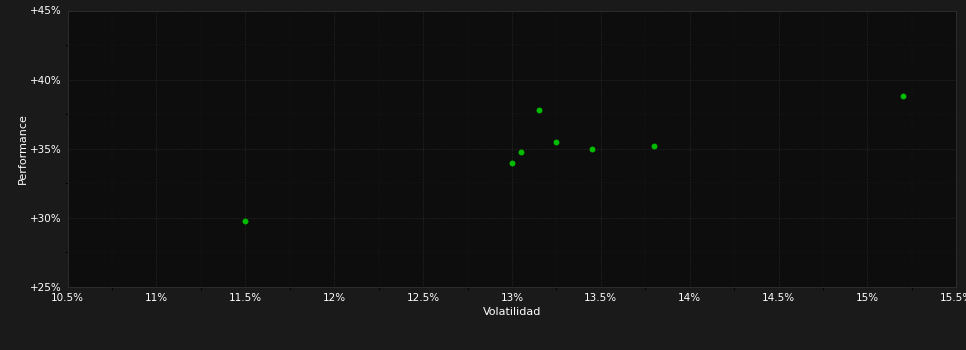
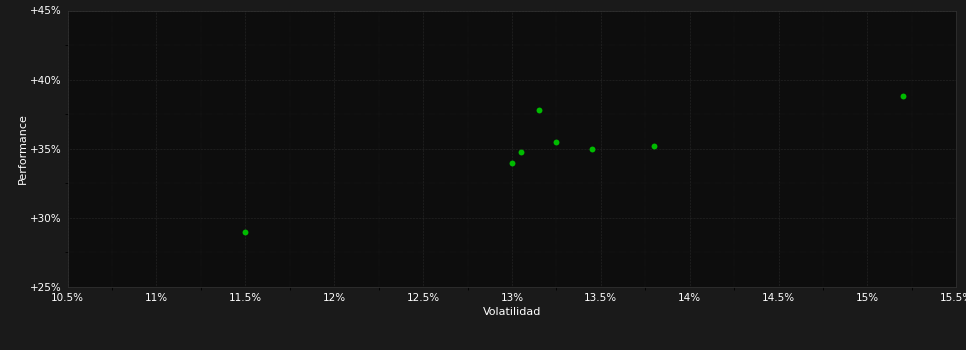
11.5%: 29.8% -> 29.0%
